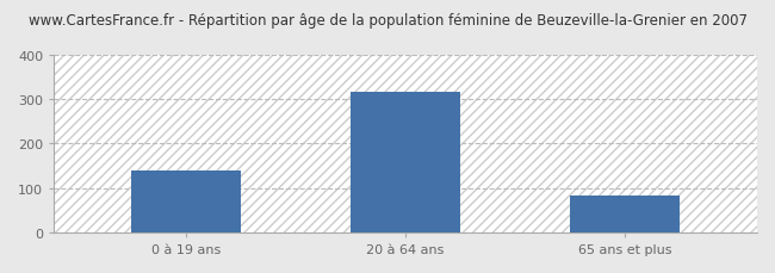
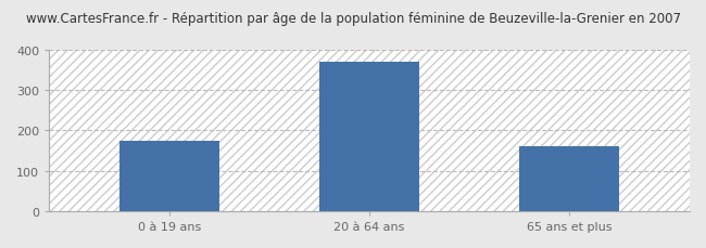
0 à 19 ans: 138 -> 175
20 à 64 ans: 315 -> 370
65 ans et plus: 82 -> 160
